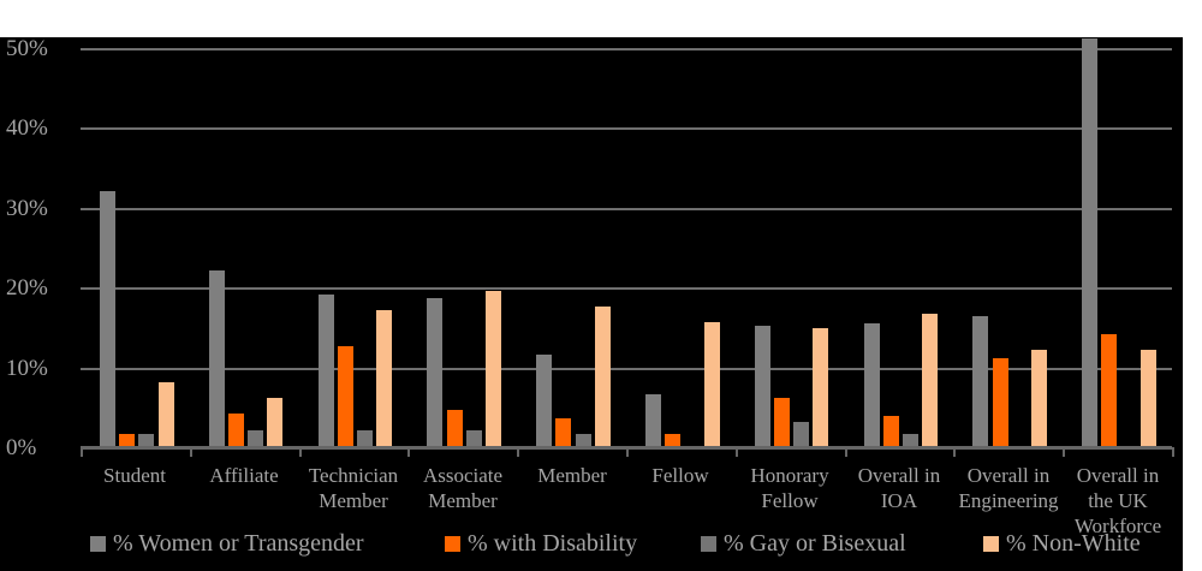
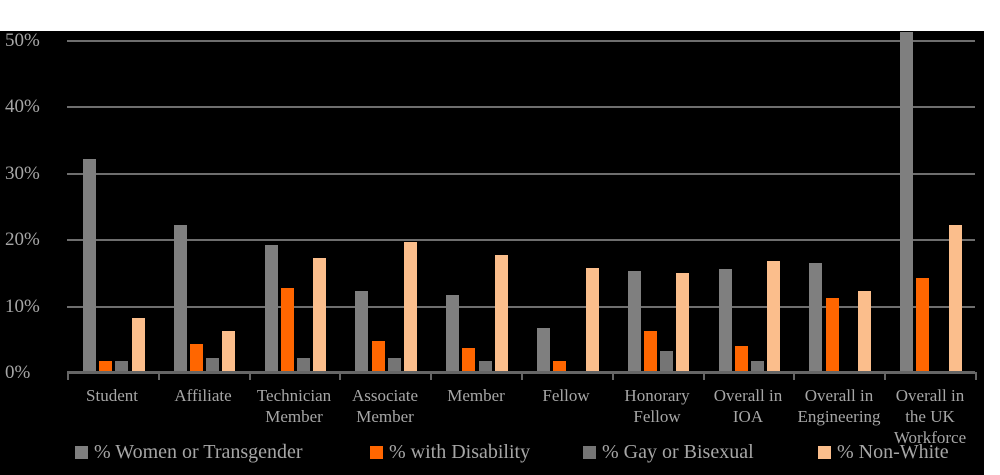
% Women or Transgender/Associate Member: 18% -> 12%
% Non-White/Overall in the UK Workforce: 12% -> 22%
